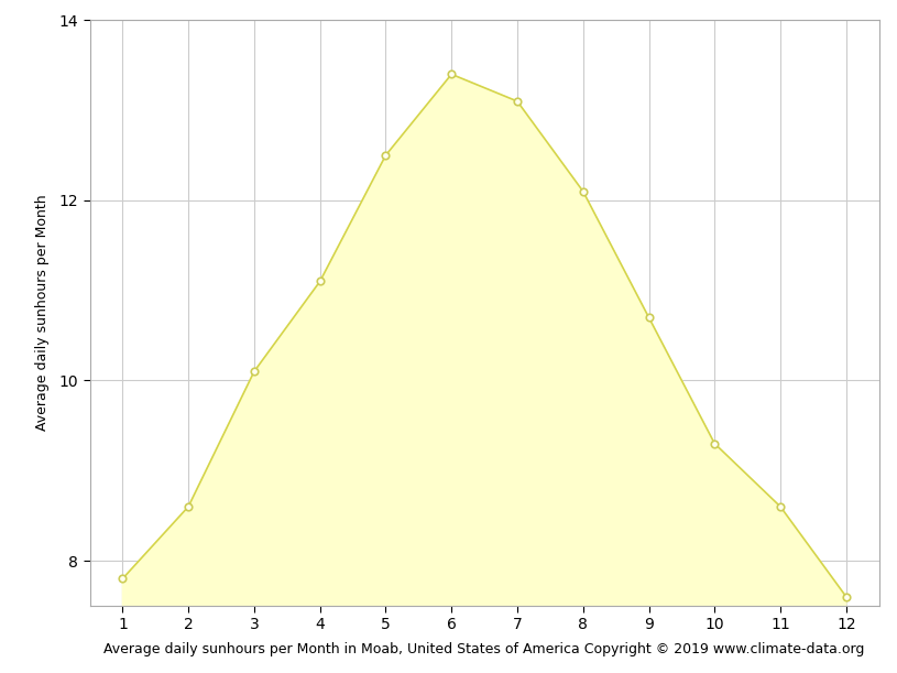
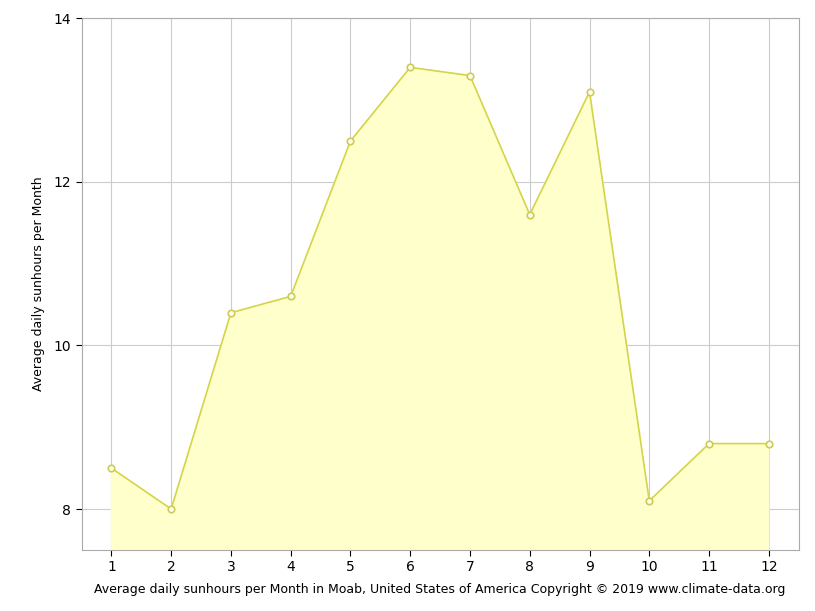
1: 7.8 -> 8.5
2: 8.6 -> 8.0
3: 10.1 -> 10.4
4: 11.1 -> 10.6
7: 13.1 -> 13.3
8: 12.1 -> 11.6
9: 10.7 -> 13.1
10: 9.3 -> 8.1
11: 8.6 -> 8.8
12: 7.6 -> 8.8
